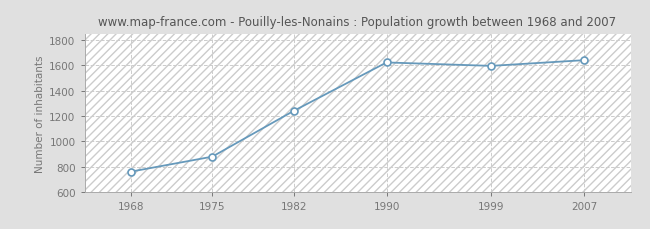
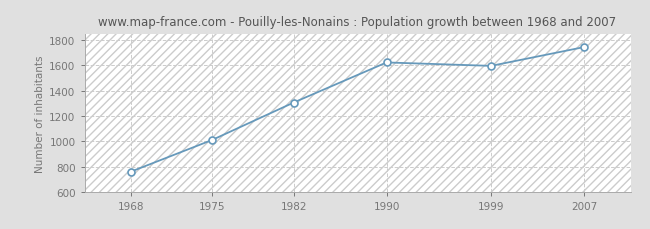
1975: 880 -> 1010
1982: 1240 -> 1310
2007: 1640 -> 1740
